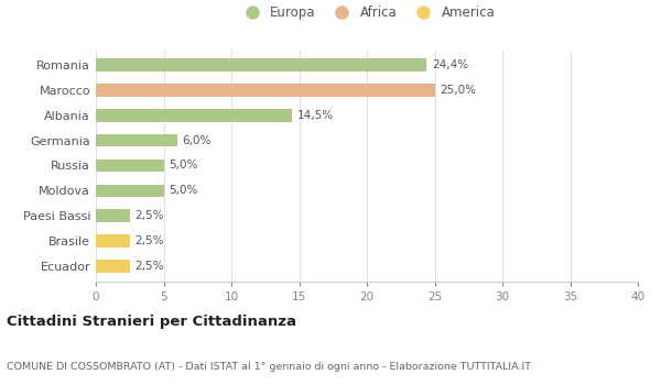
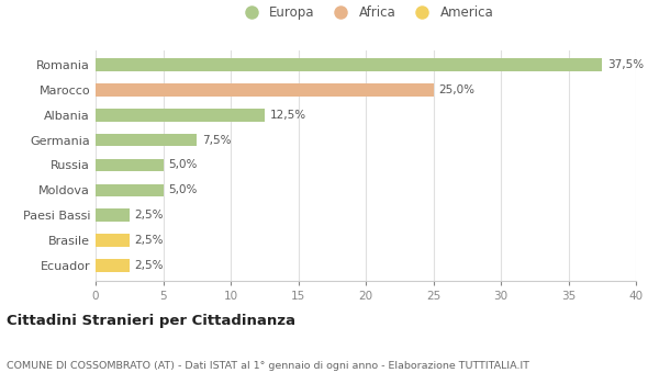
Romania: 24,4% -> 37,5%
Albania: 14,5% -> 12,5%
Germania: 6,0% -> 7,5%
